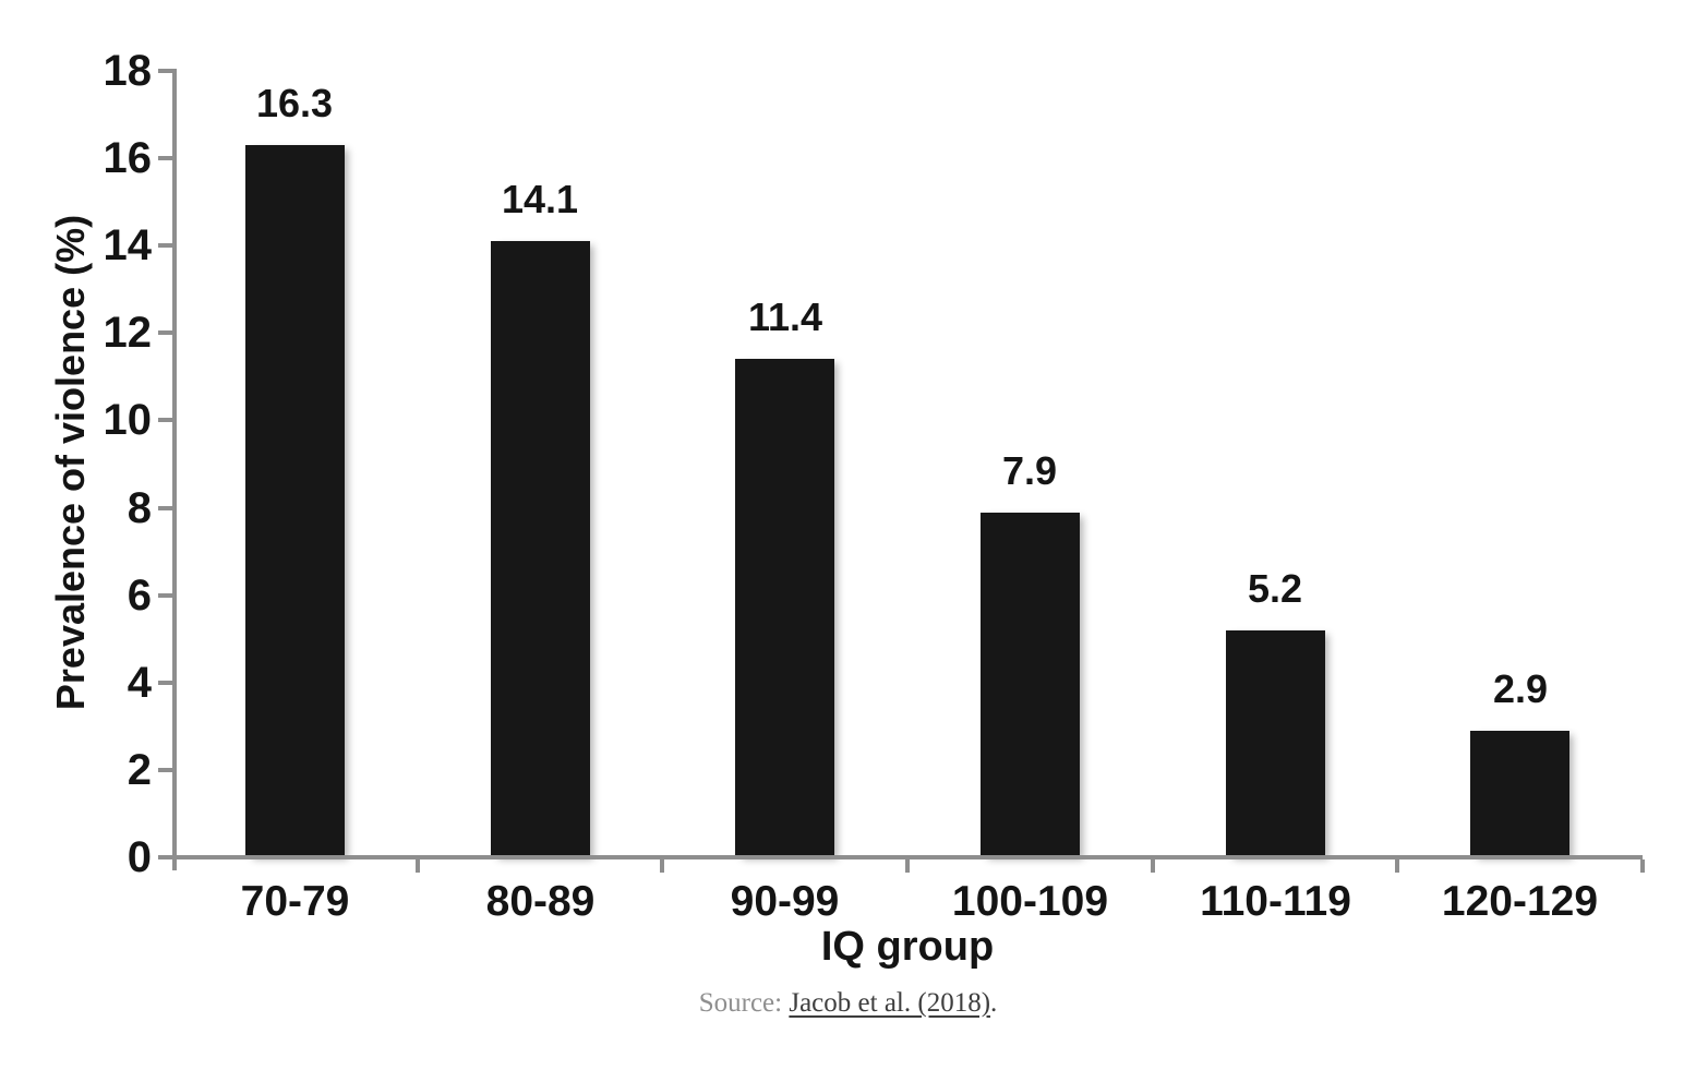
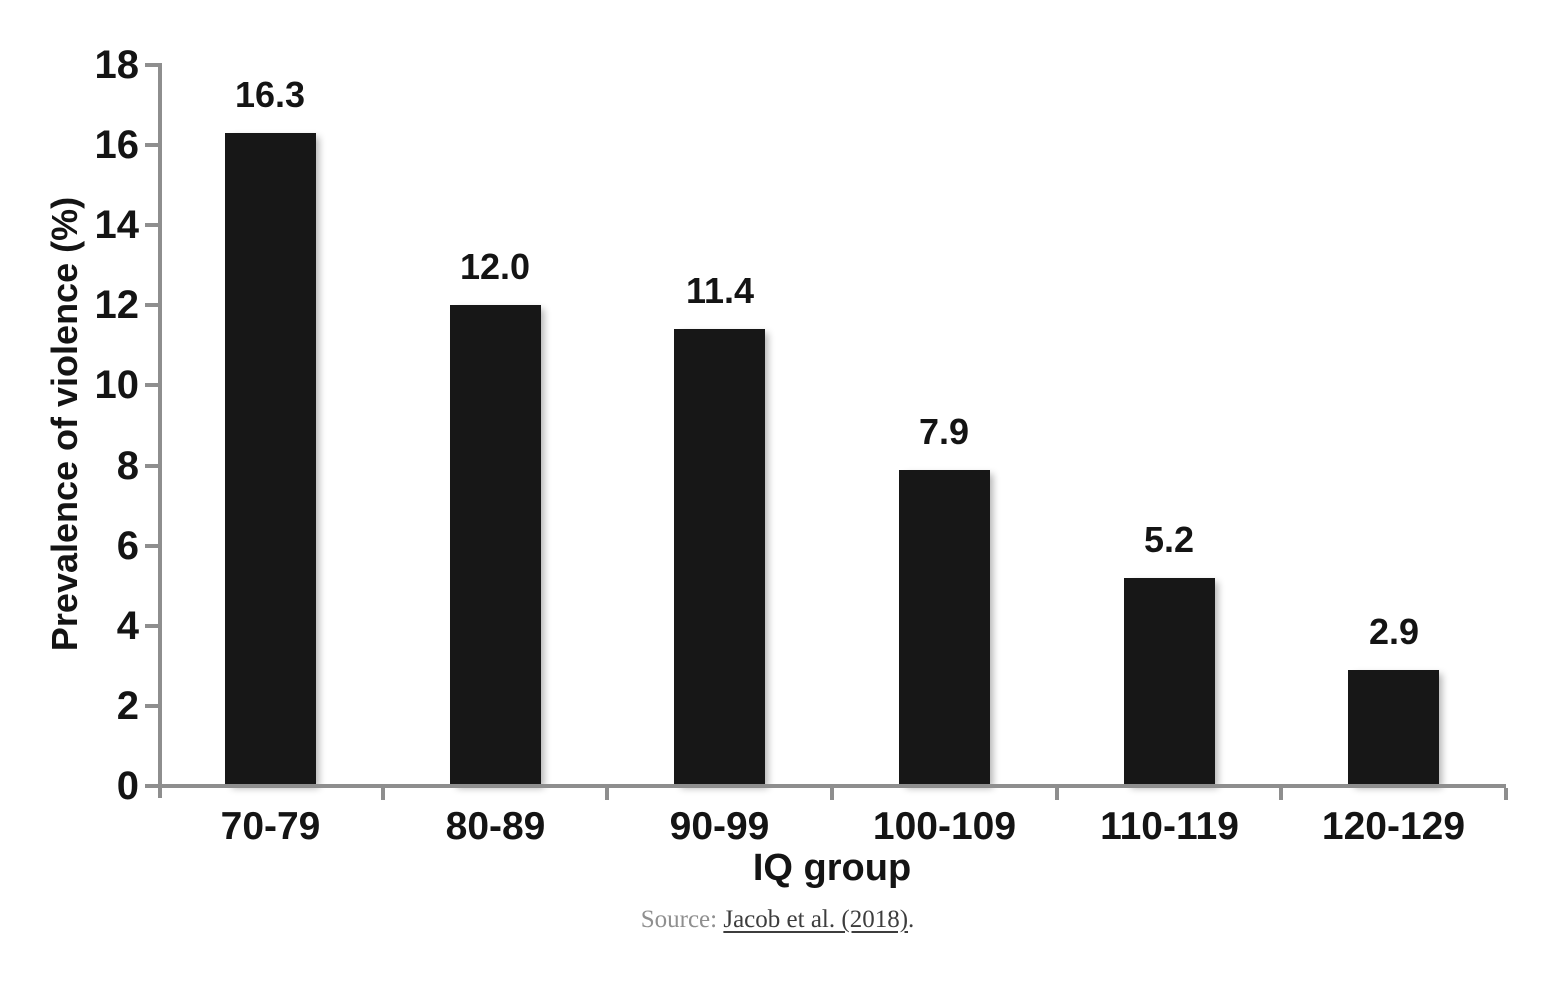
80-89: 14.1 -> 12.0
